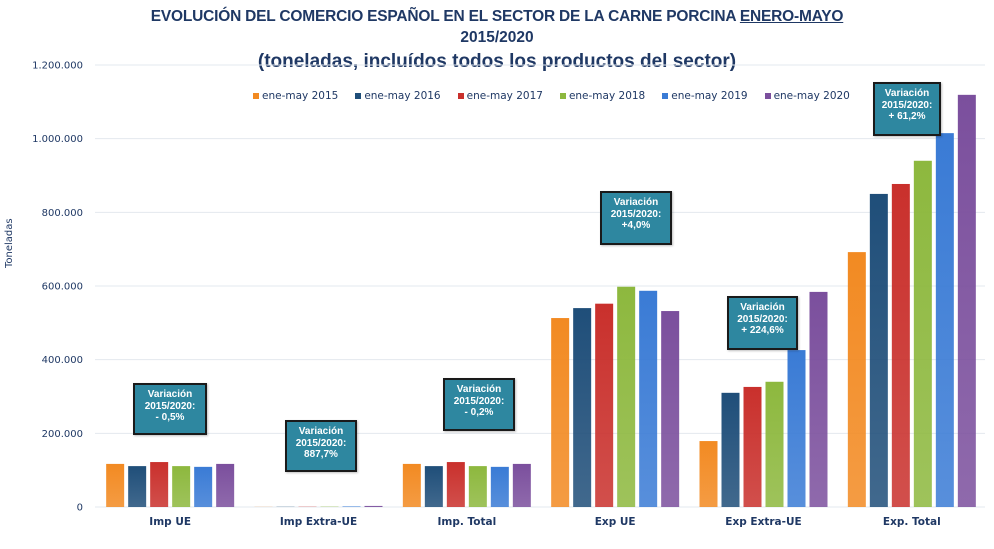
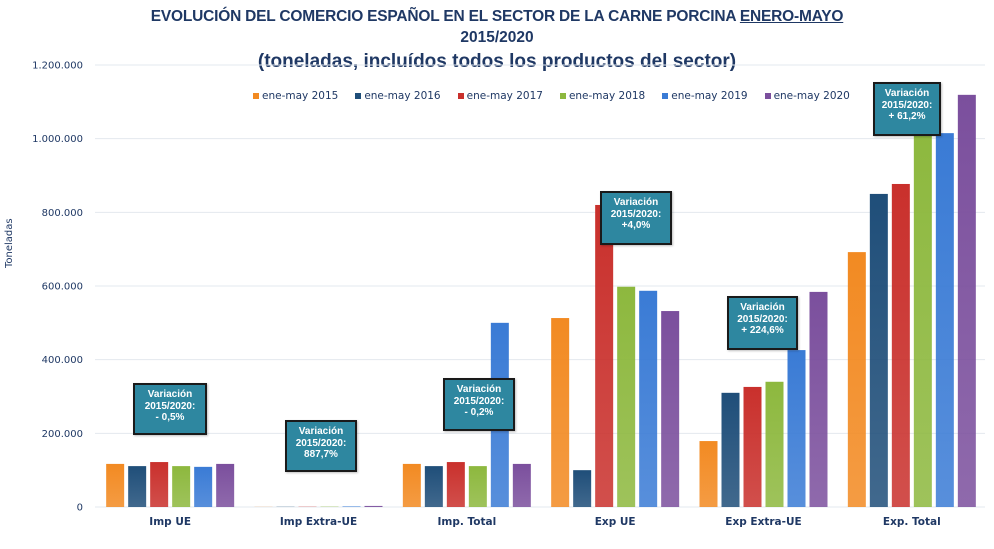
ene-may 2019/Imp. Total: 110000 -> 500000
ene-may 2016/Exp UE: 540000 -> 100000
ene-may 2017/Exp UE: 550000 -> 820000
ene-may 2018/Exp. Total: 940000 -> 1030000
